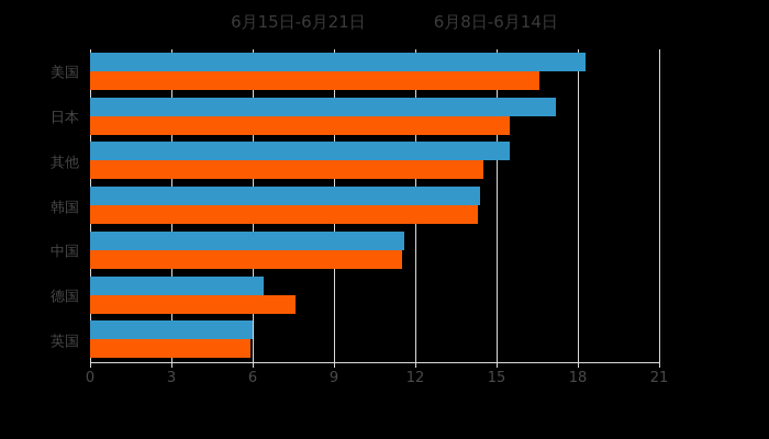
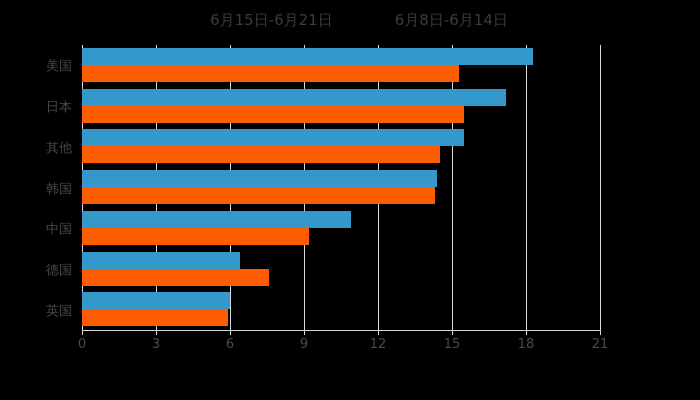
6月8日-6月14日/美国: 16.6 -> 15.3
6月15日-6月21日/中国: 11.6 -> 10.9
6月8日-6月14日/中国: 11.5 -> 9.2
